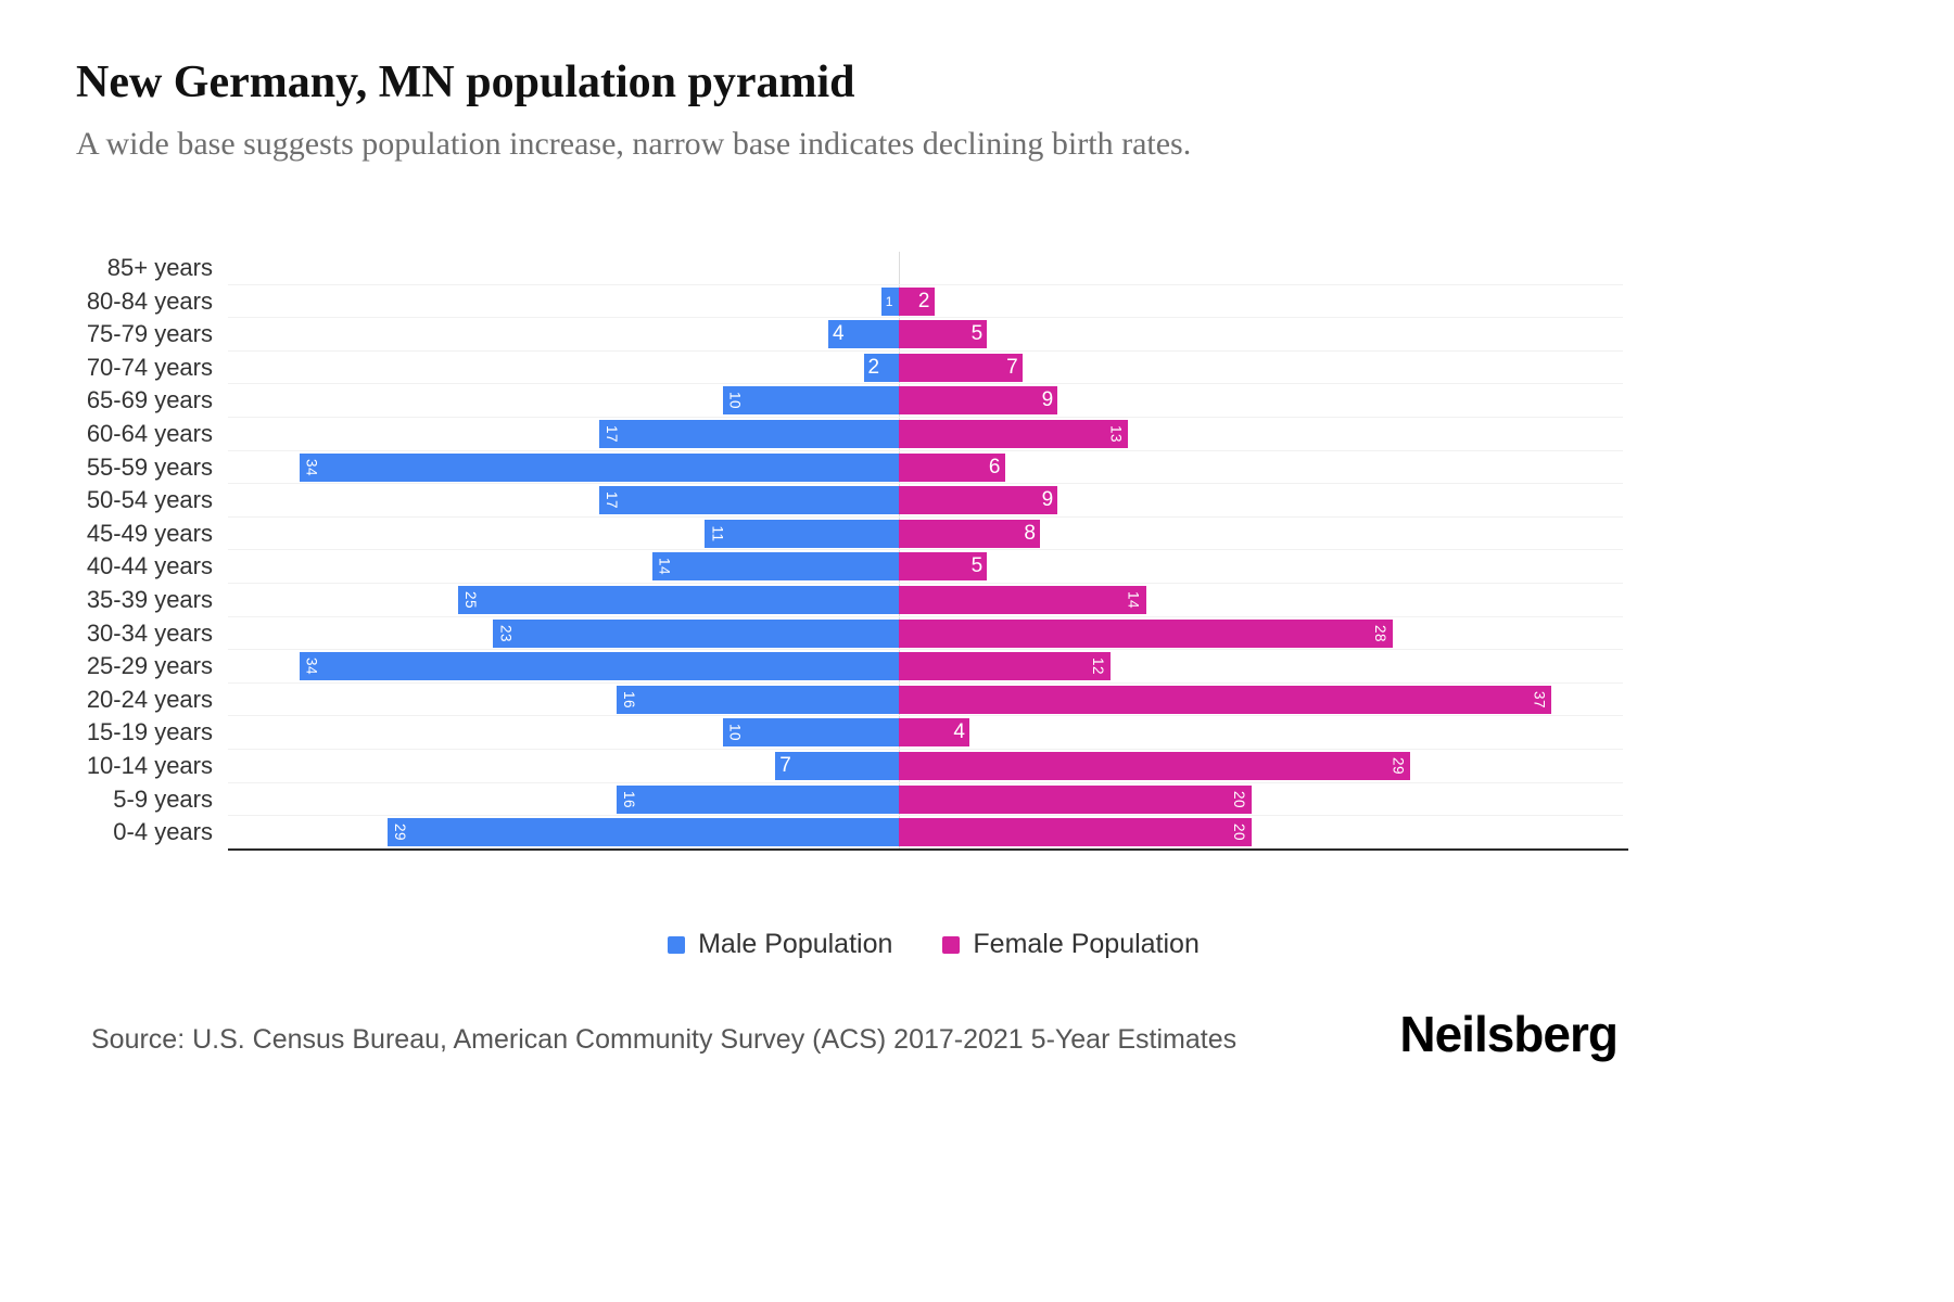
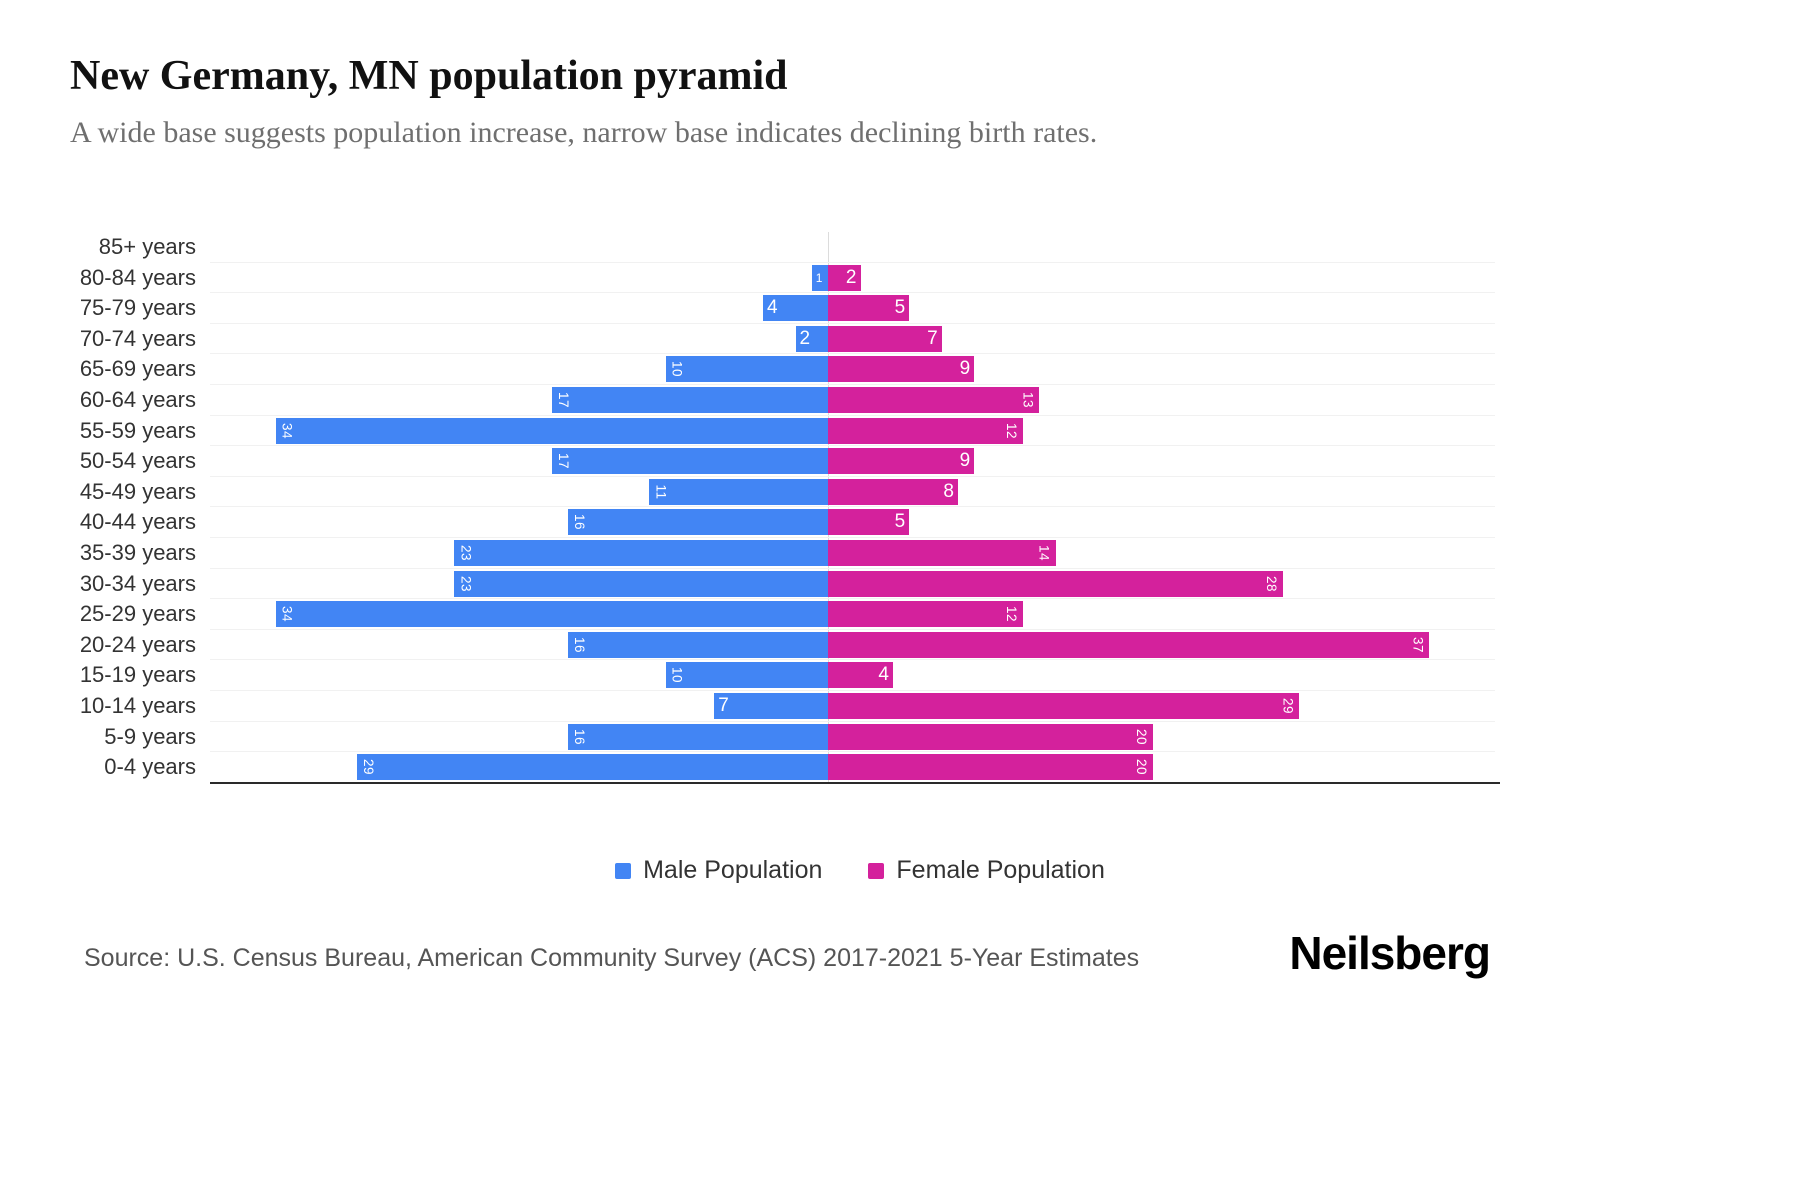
Female Population/55-59 years: 6 -> 12
Male Population/40-44 years: 14 -> 16
Male Population/35-39 years: 25 -> 23
